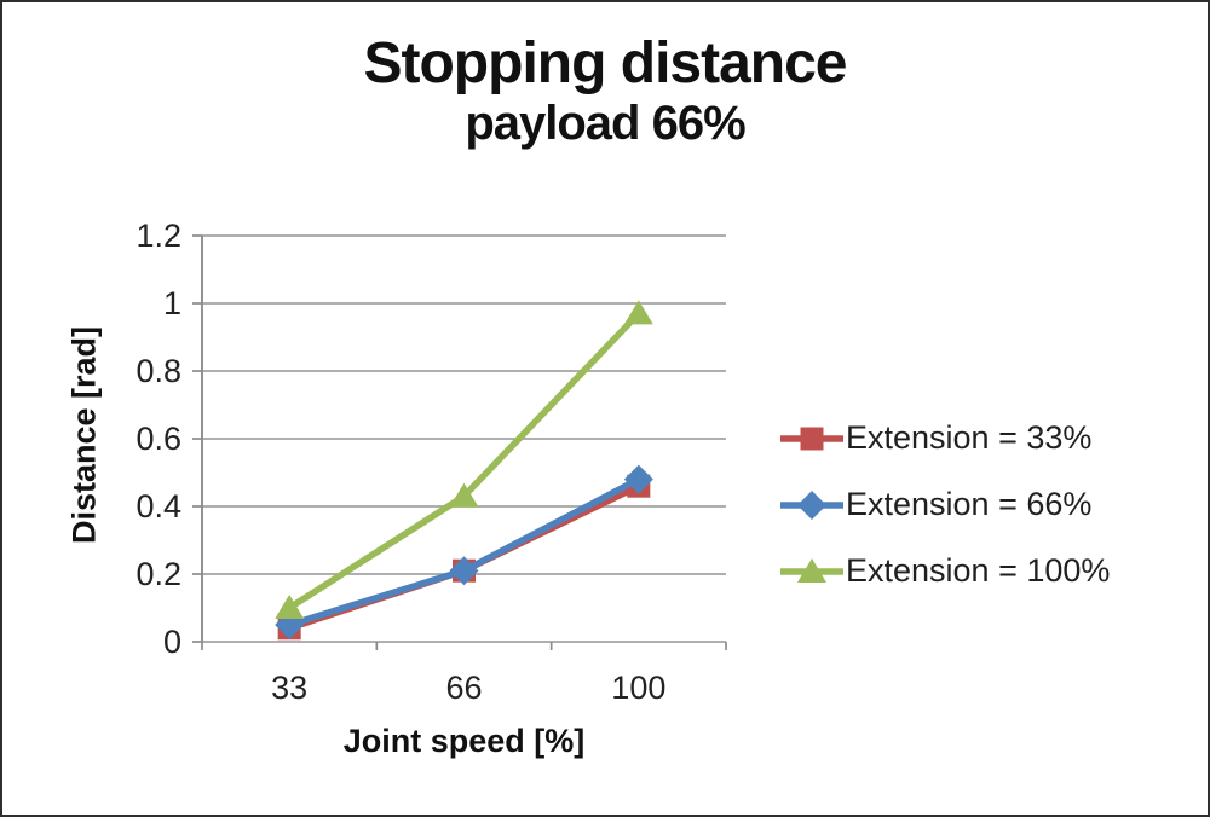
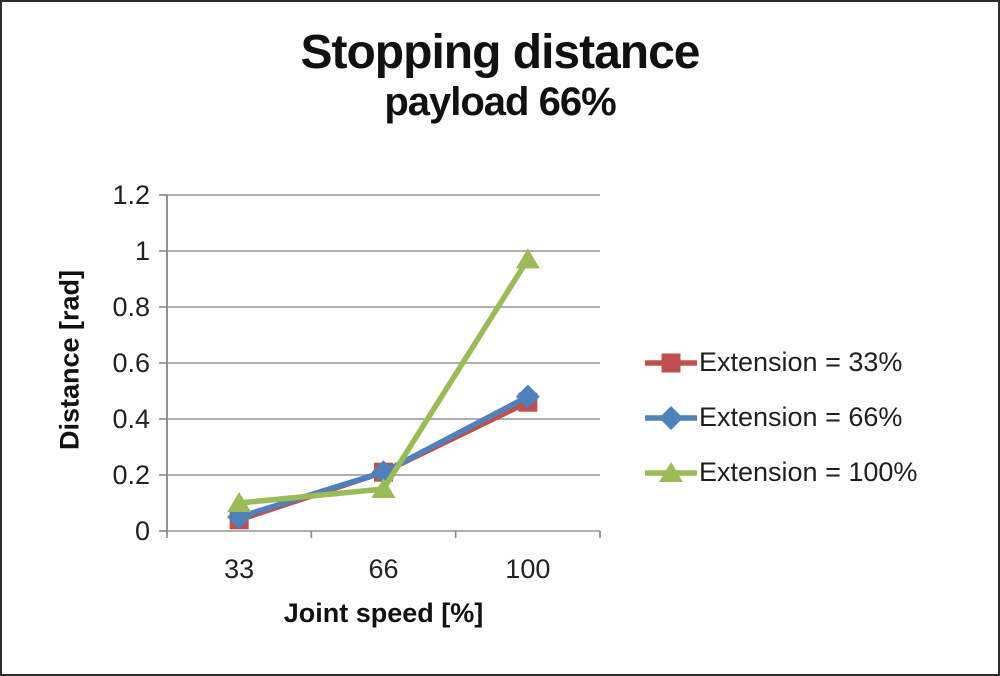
Extension = 100%/66: 0.43 -> 0.15
